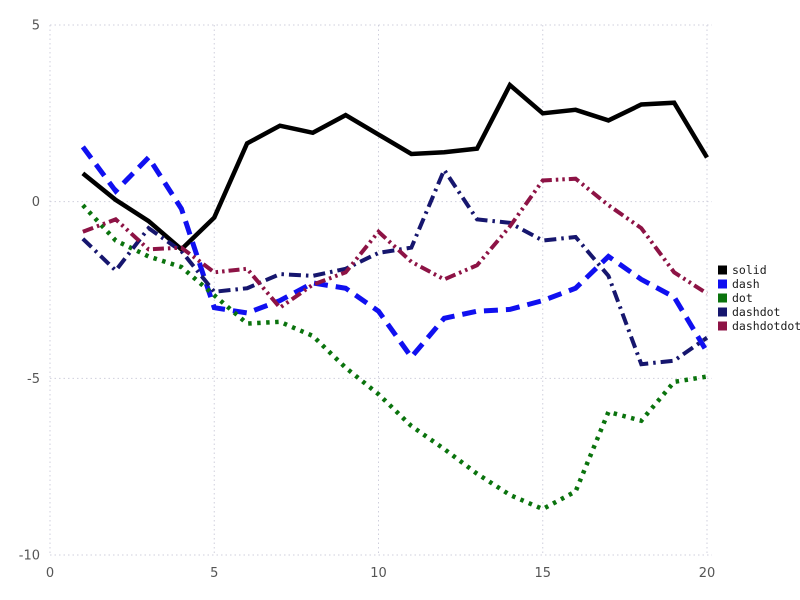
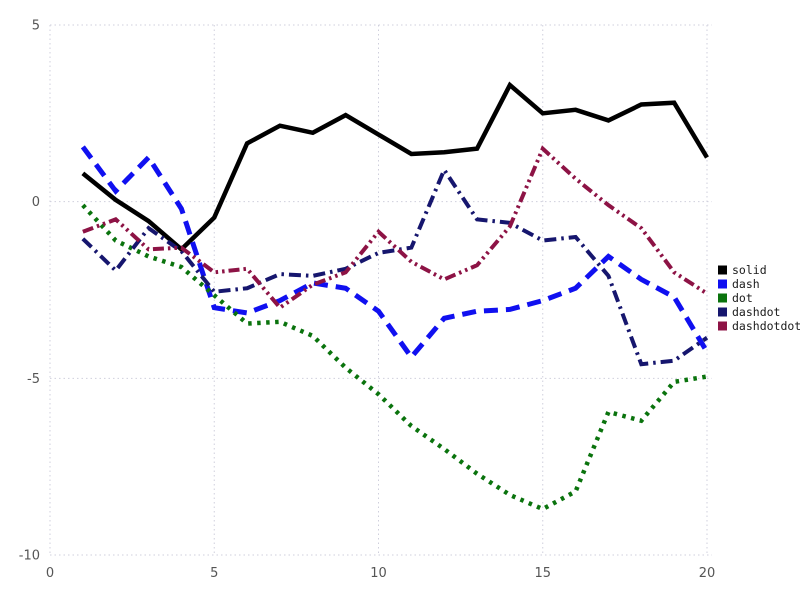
dashdotdot/15: 0.6 -> 1.5
